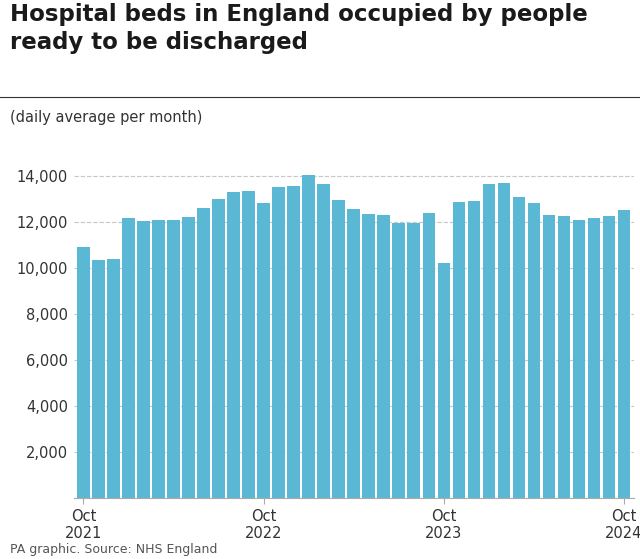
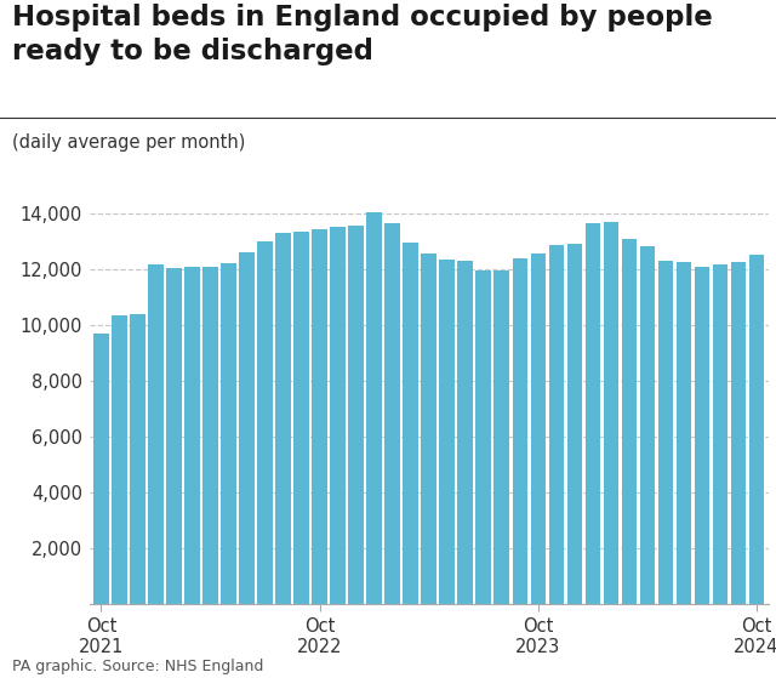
Oct 2021: 10,900 -> 9,700
Oct 2022: 12,800 -> 13,450
Oct 2023: 10,200 -> 12,550
